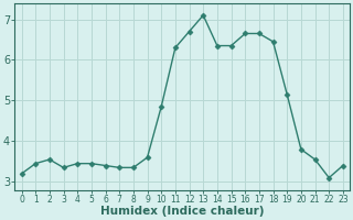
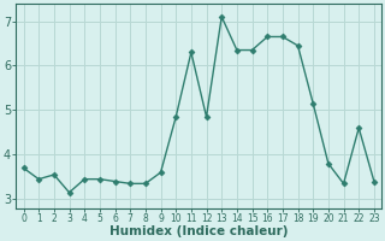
0: 3.20 -> 3.70
3: 3.35 -> 3.15
12: 6.70 -> 4.85
21: 3.55 -> 3.35
22: 3.10 -> 4.60
